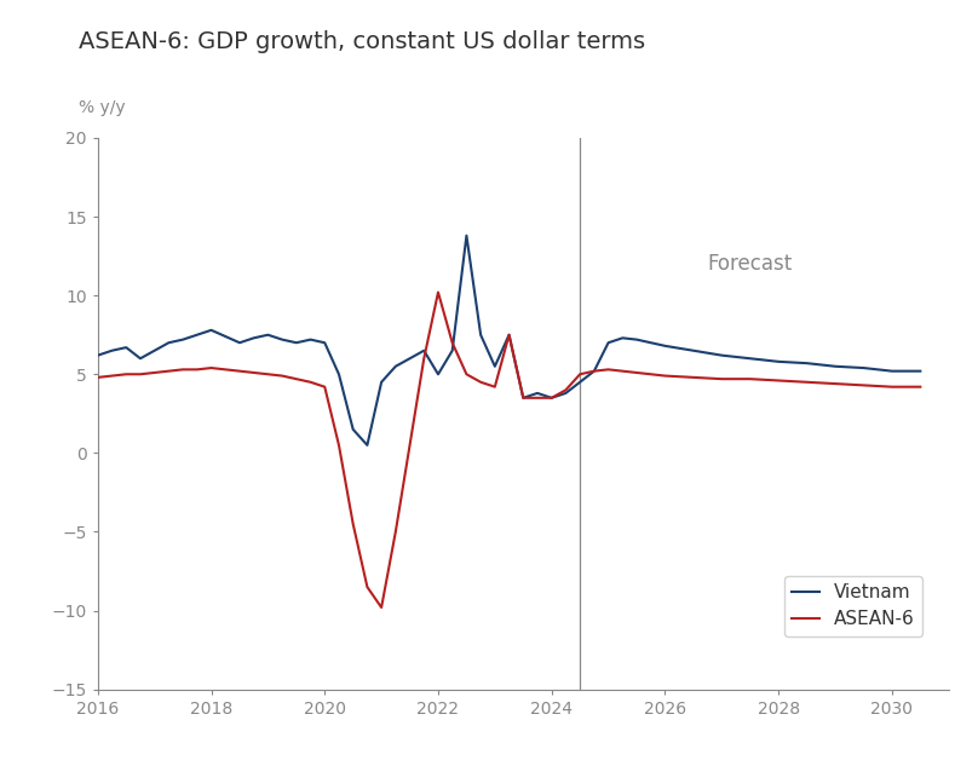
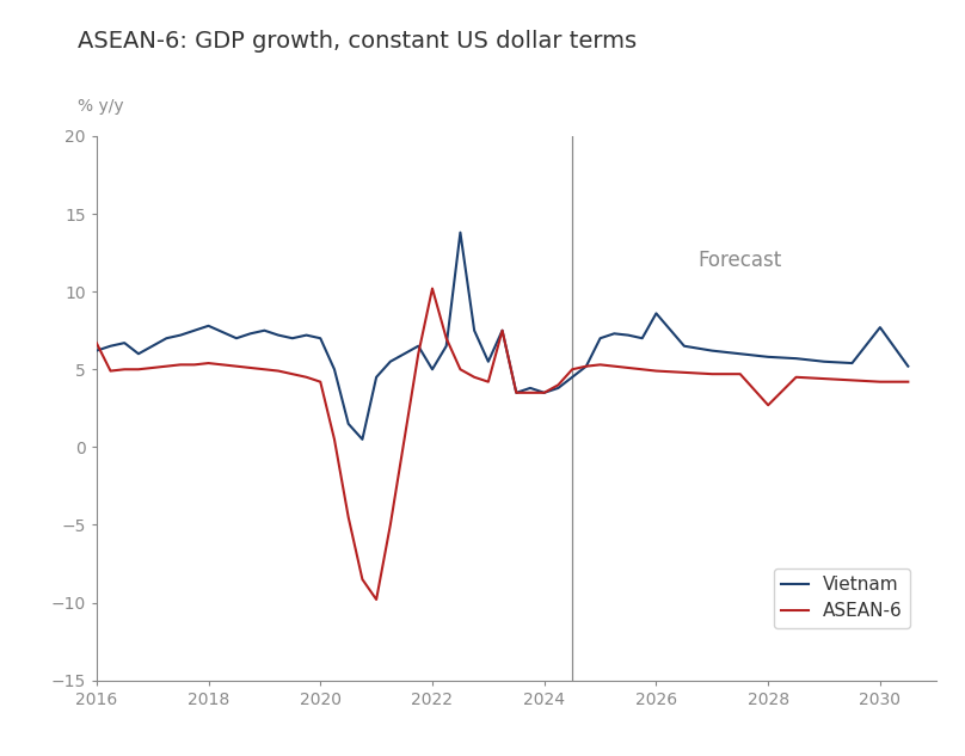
ASEAN-6/2016: 4.8 -> 6.7
Vietnam/2026: 6.8 -> 8.6
ASEAN-6/2028: 4.6 -> 2.7
Vietnam/2030: 5.2 -> 7.7
